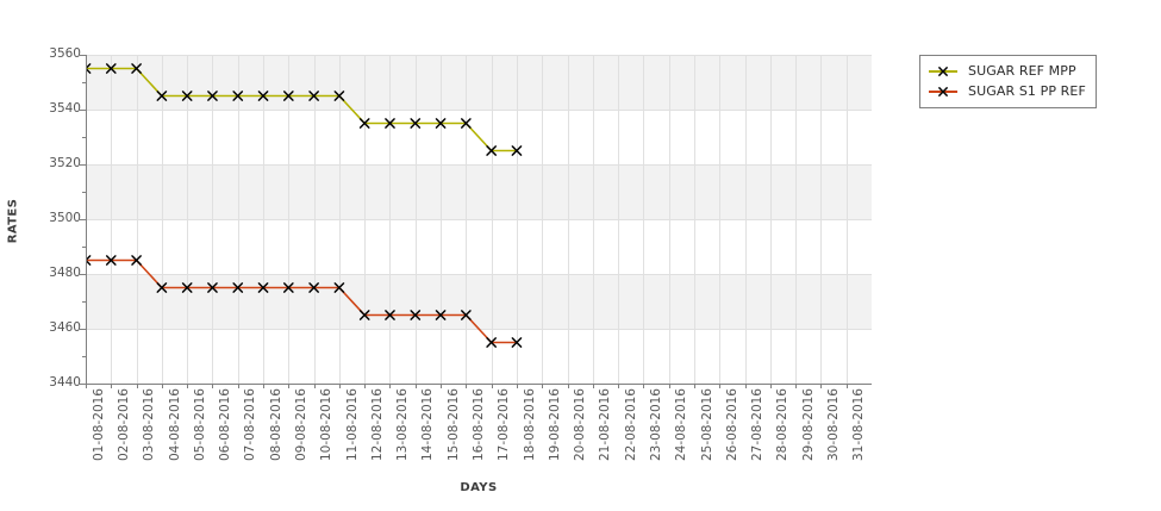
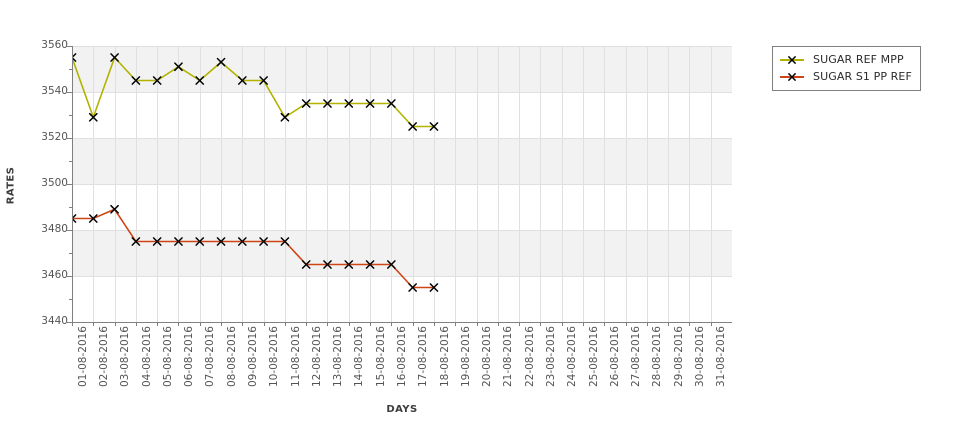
SUGAR REF MPP/02-08-2016: 3555 -> 3529
SUGAR S1 PP REF/03-08-2016: 3485 -> 3489
SUGAR REF MPP/06-08-2016: 3545 -> 3551
SUGAR REF MPP/08-08-2016: 3545 -> 3553
SUGAR REF MPP/11-08-2016: 3545 -> 3529
